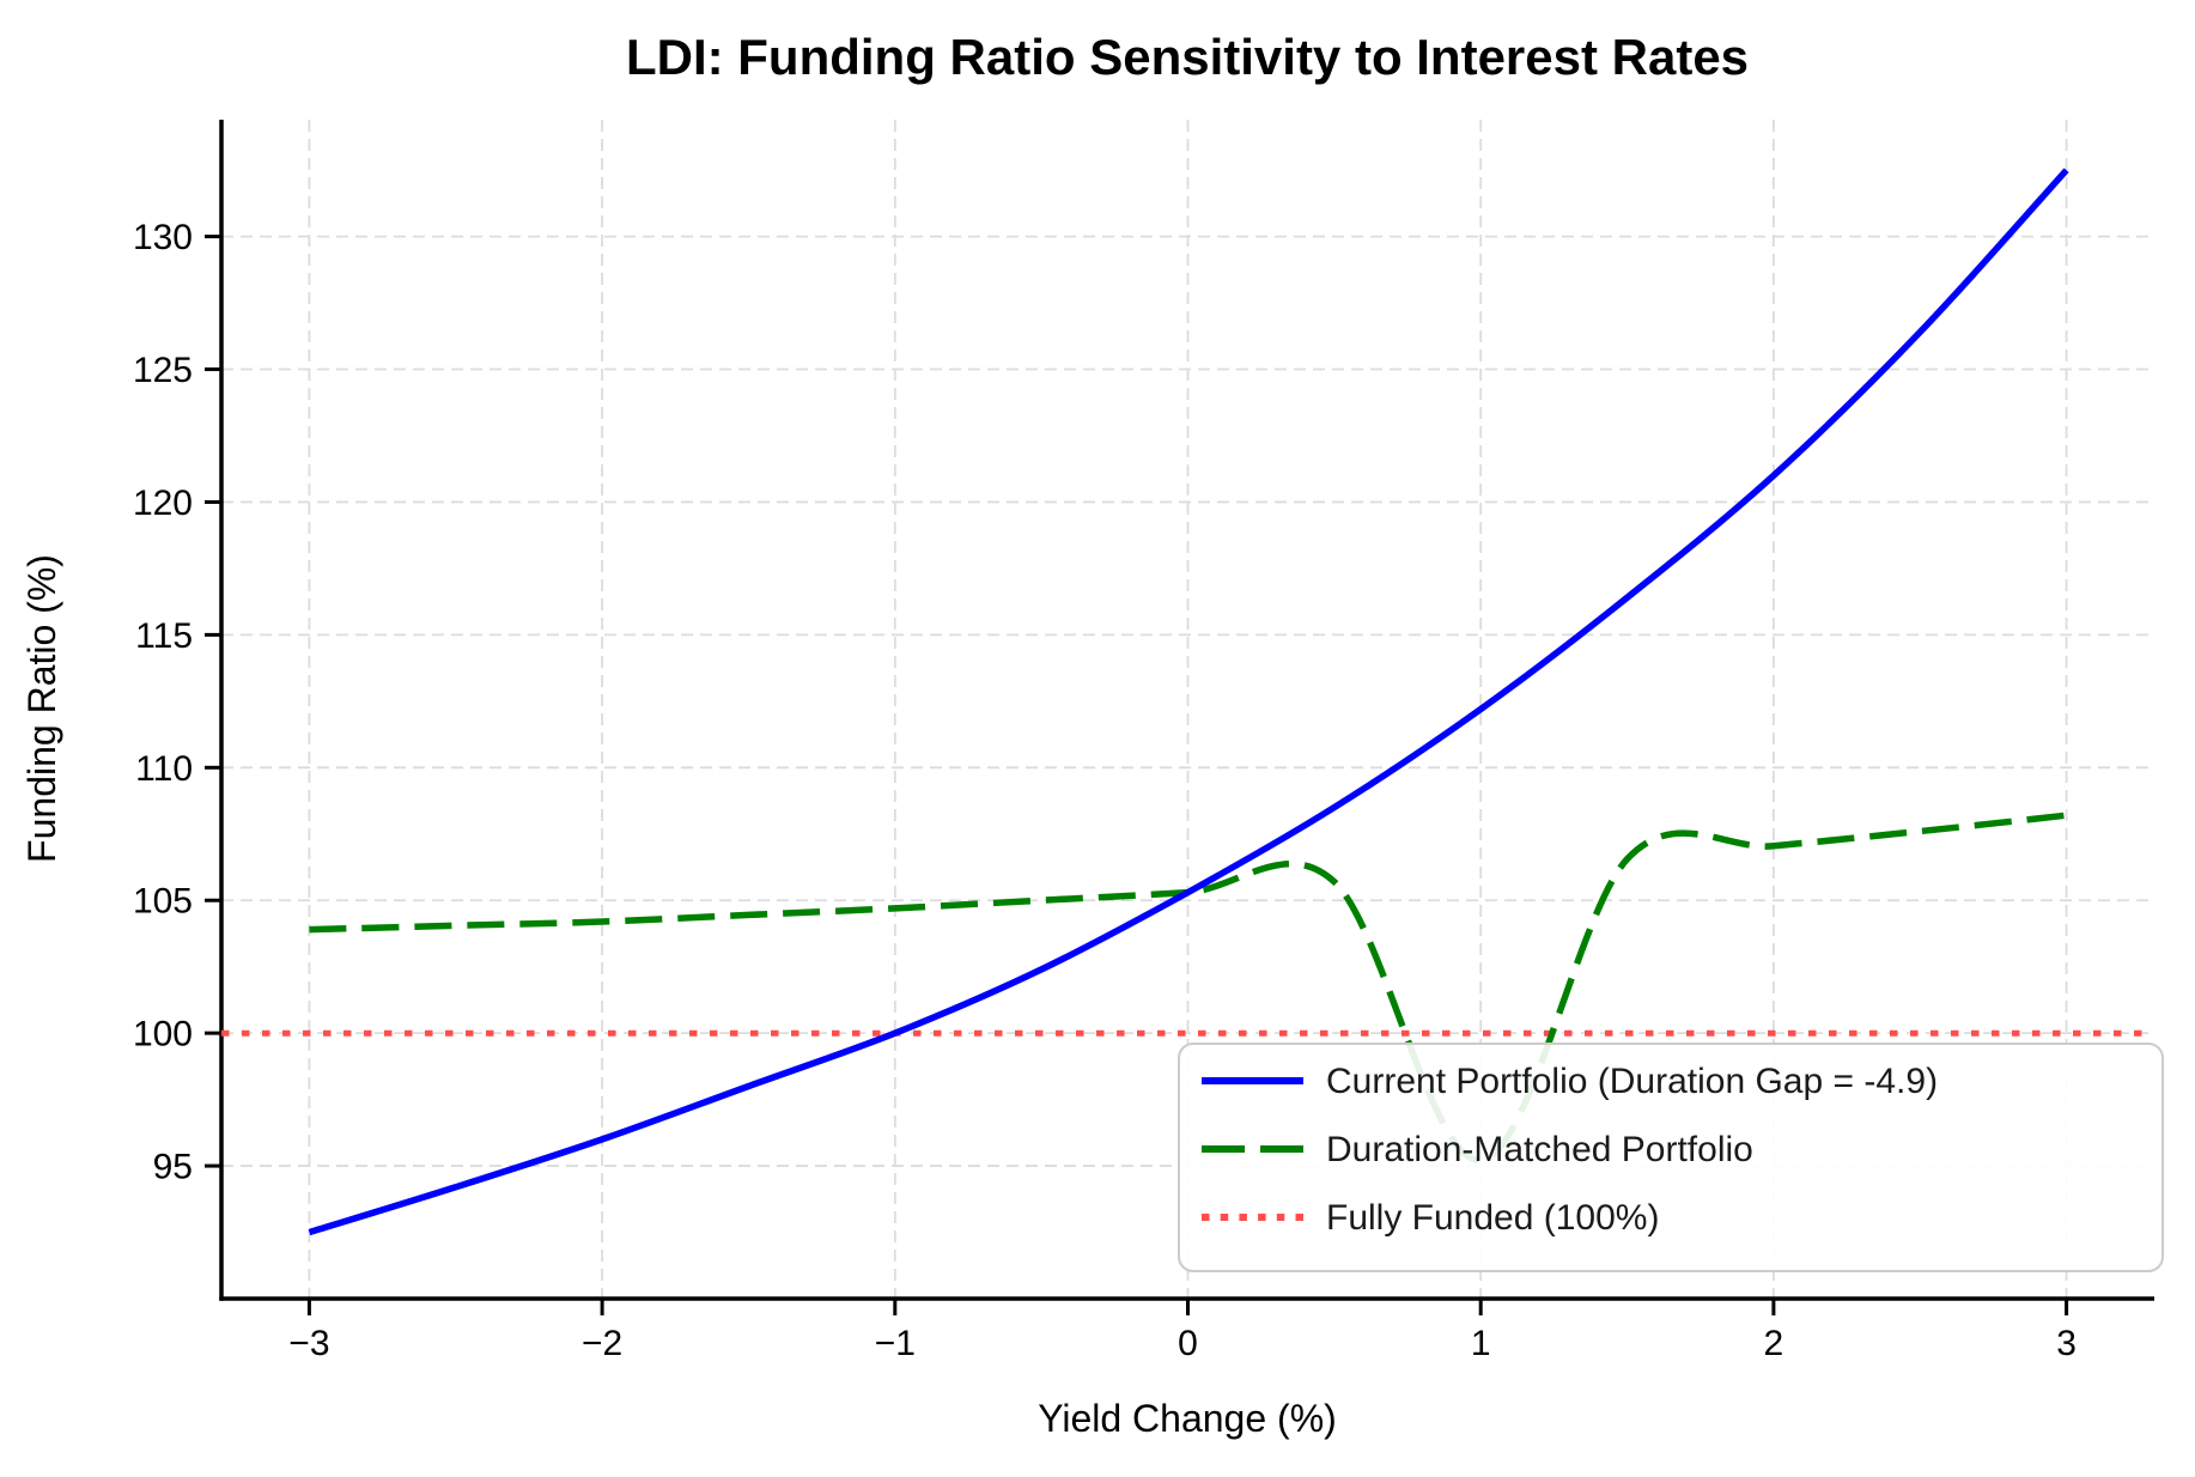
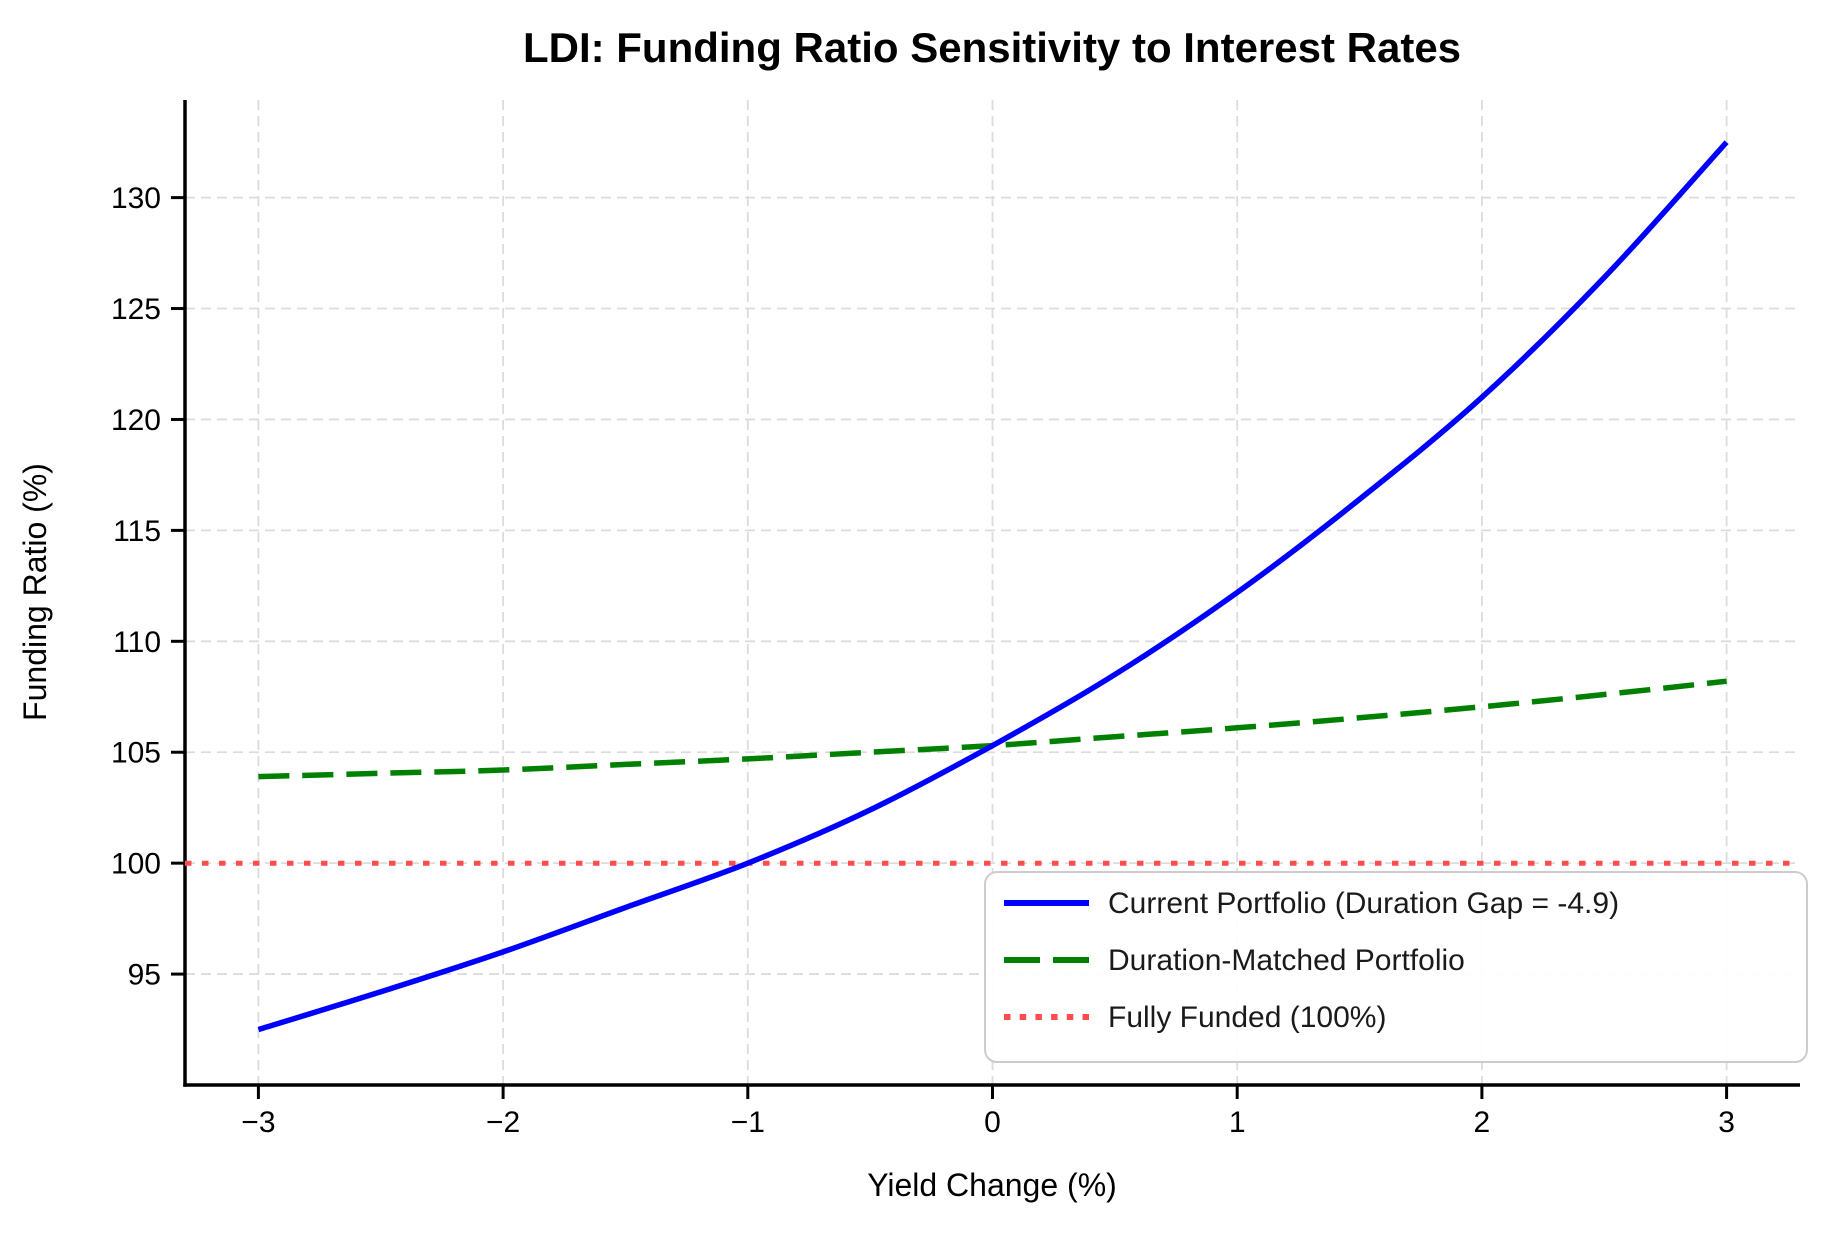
Duration-Matched Portfolio/1: 95.2 -> 106.1
